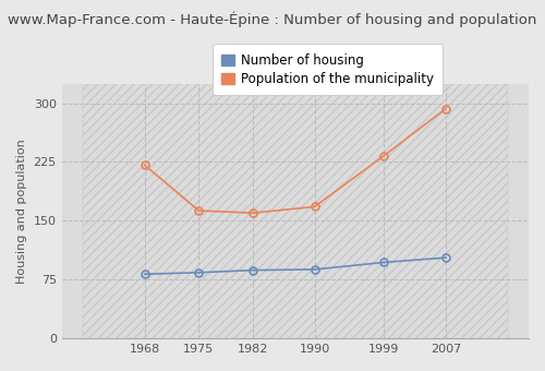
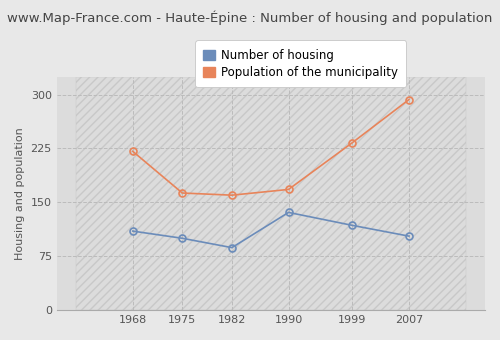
Number of housing/1968: 82 -> 110
Number of housing/1975: 84 -> 100
Number of housing/1990: 88 -> 136
Number of housing/1999: 97 -> 118
